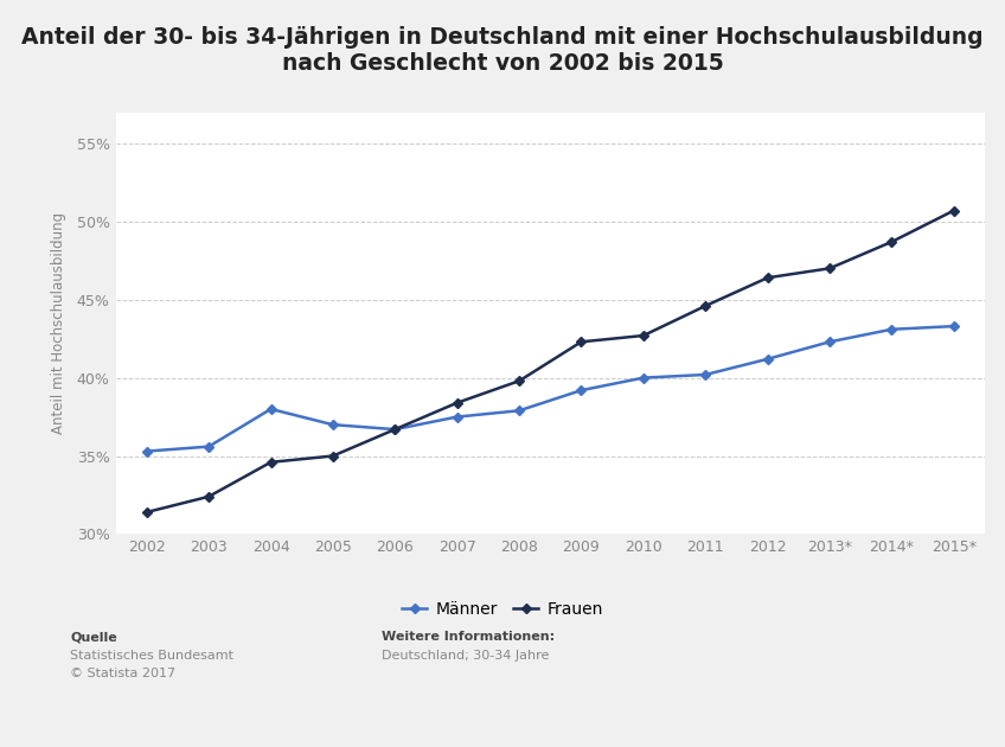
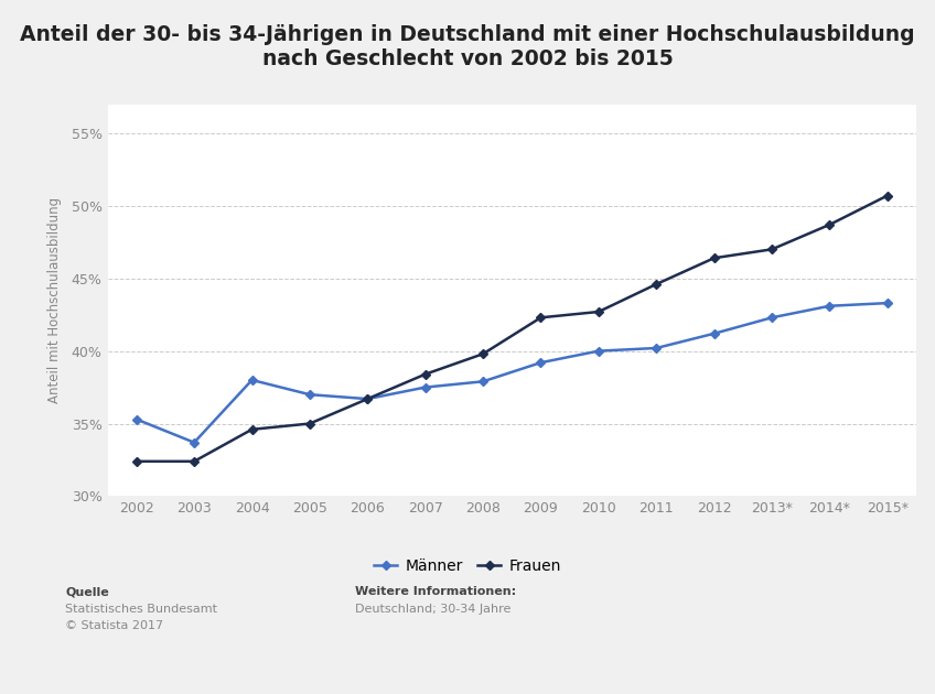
Frauen/2002: 31.4% -> 32.4%
Männer/2003: 35.6% -> 33.7%
